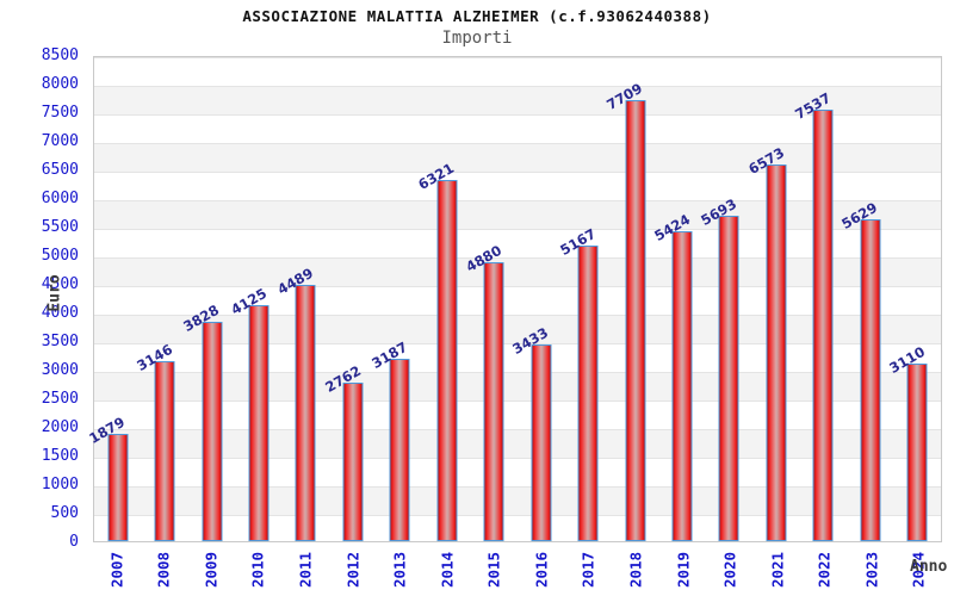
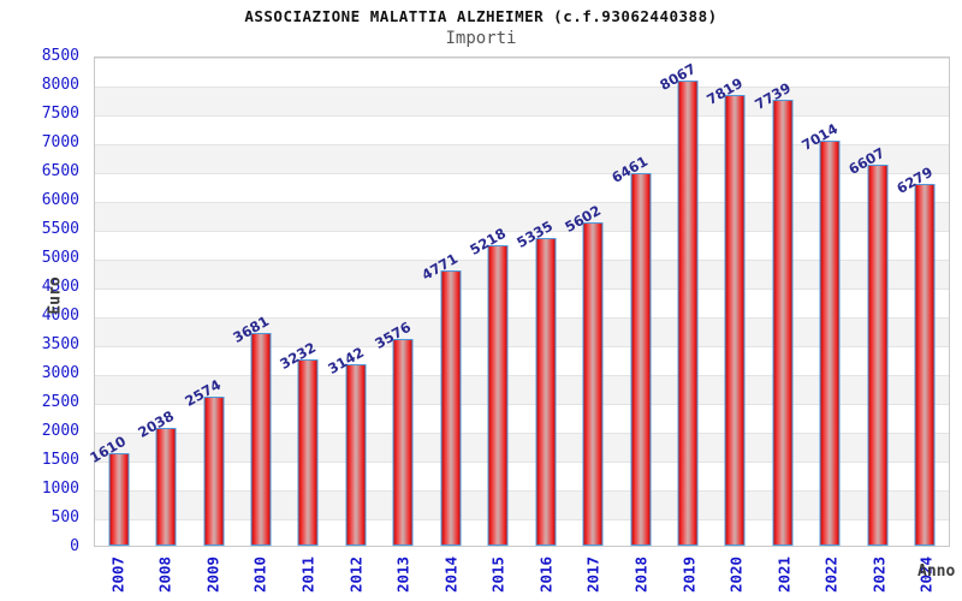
2007: 1879 -> 1610
2008: 3146 -> 2038
2009: 3828 -> 2574
2010: 4125 -> 3681
2011: 4489 -> 3232
2012: 2762 -> 3142
2013: 3187 -> 3576
2014: 6321 -> 4771
2015: 4880 -> 5218
2016: 3433 -> 5335
2017: 5167 -> 5602
2018: 7709 -> 6461
2019: 5424 -> 8067
2020: 5693 -> 7819
2021: 6573 -> 7739
2022: 7537 -> 7014
2023: 5629 -> 6607
2024: 3110 -> 6279
